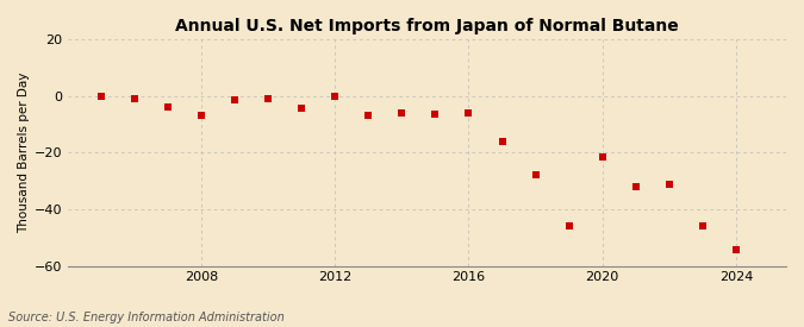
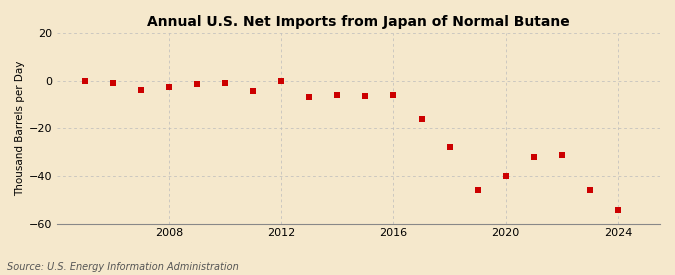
2008: -7.0 -> -2.5
2020: -21.5 -> -40.0
